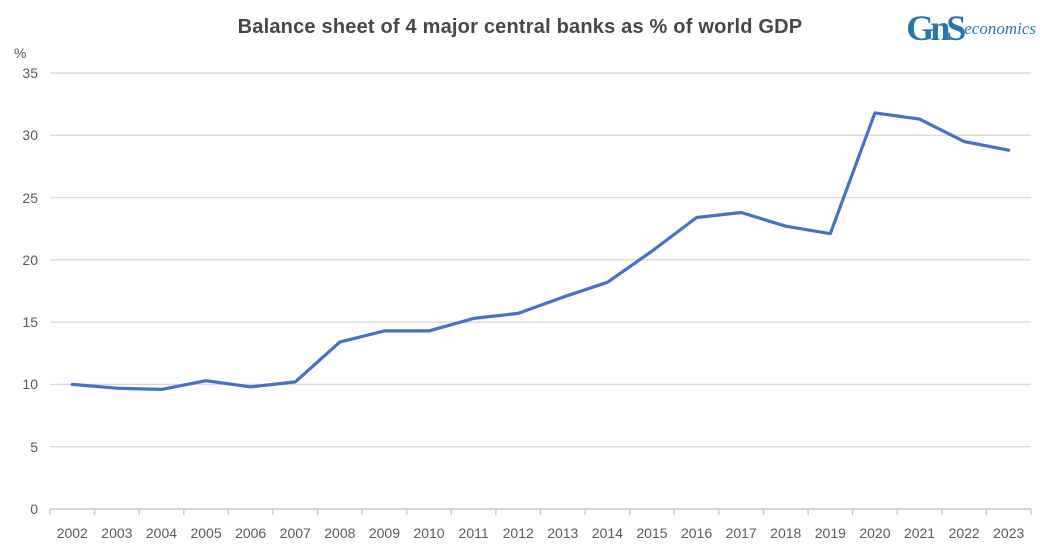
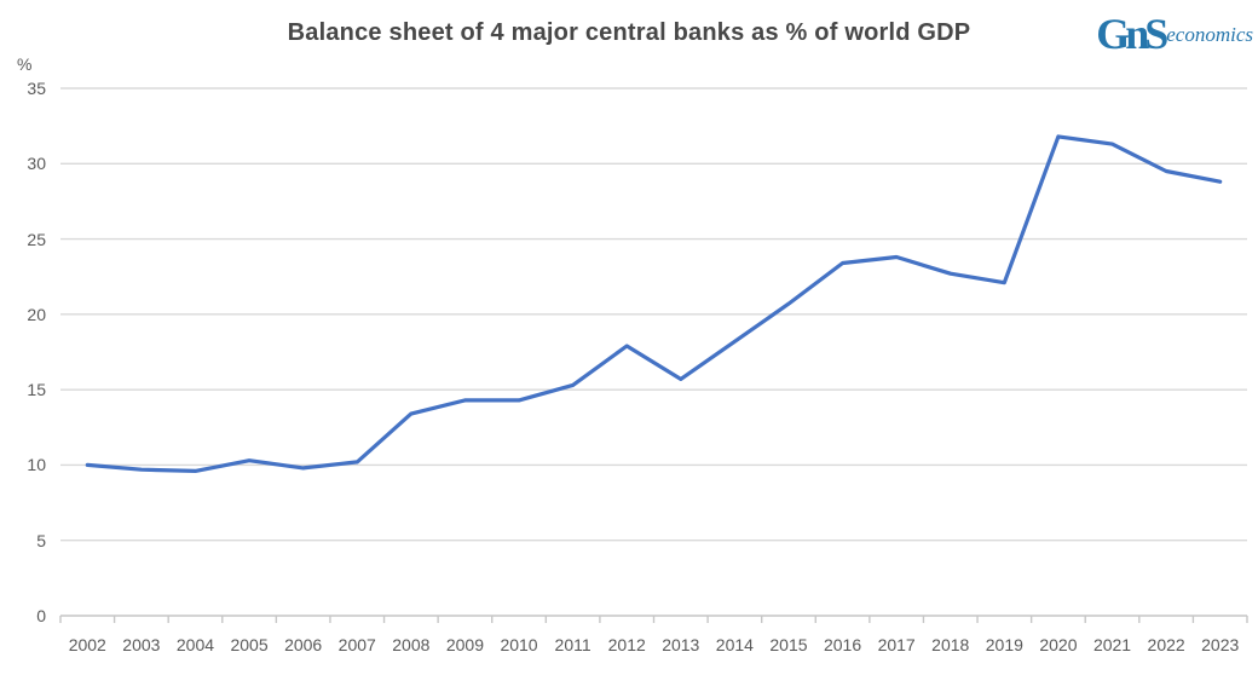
2012: 15.7 -> 17.9
2013: 17.0 -> 15.7
